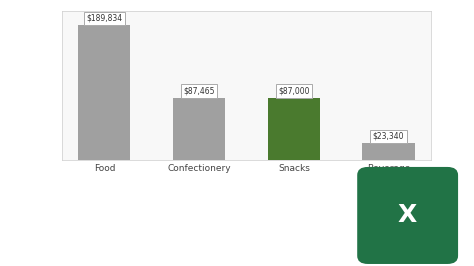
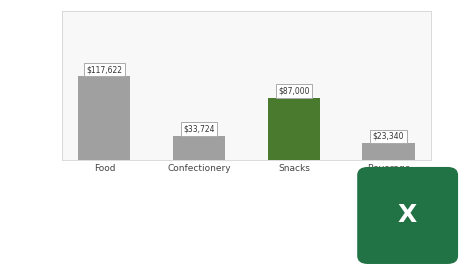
Food: $189,834 -> $117,622
Confectionery: $87,465 -> $33,724
